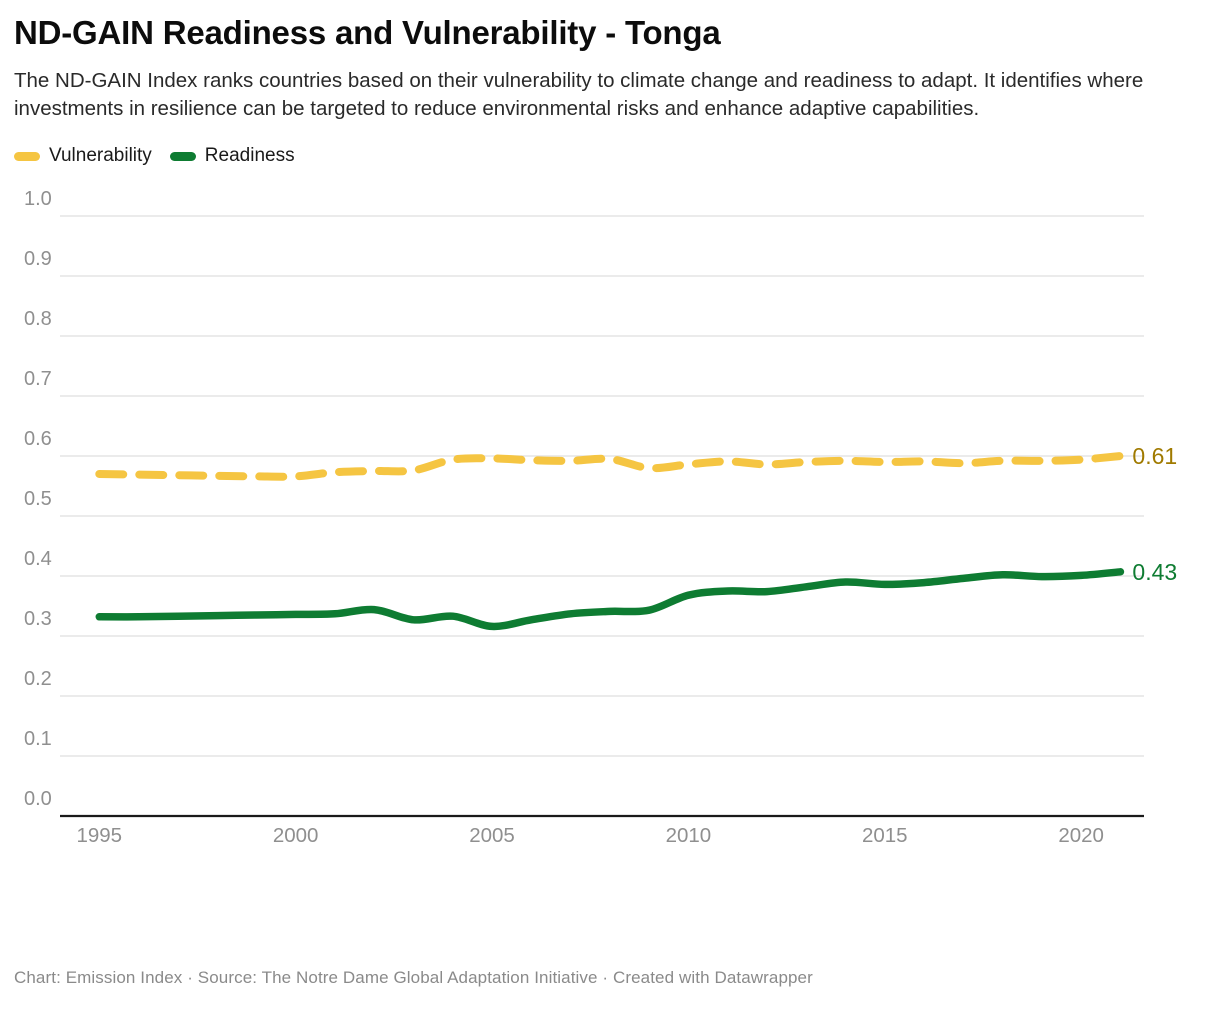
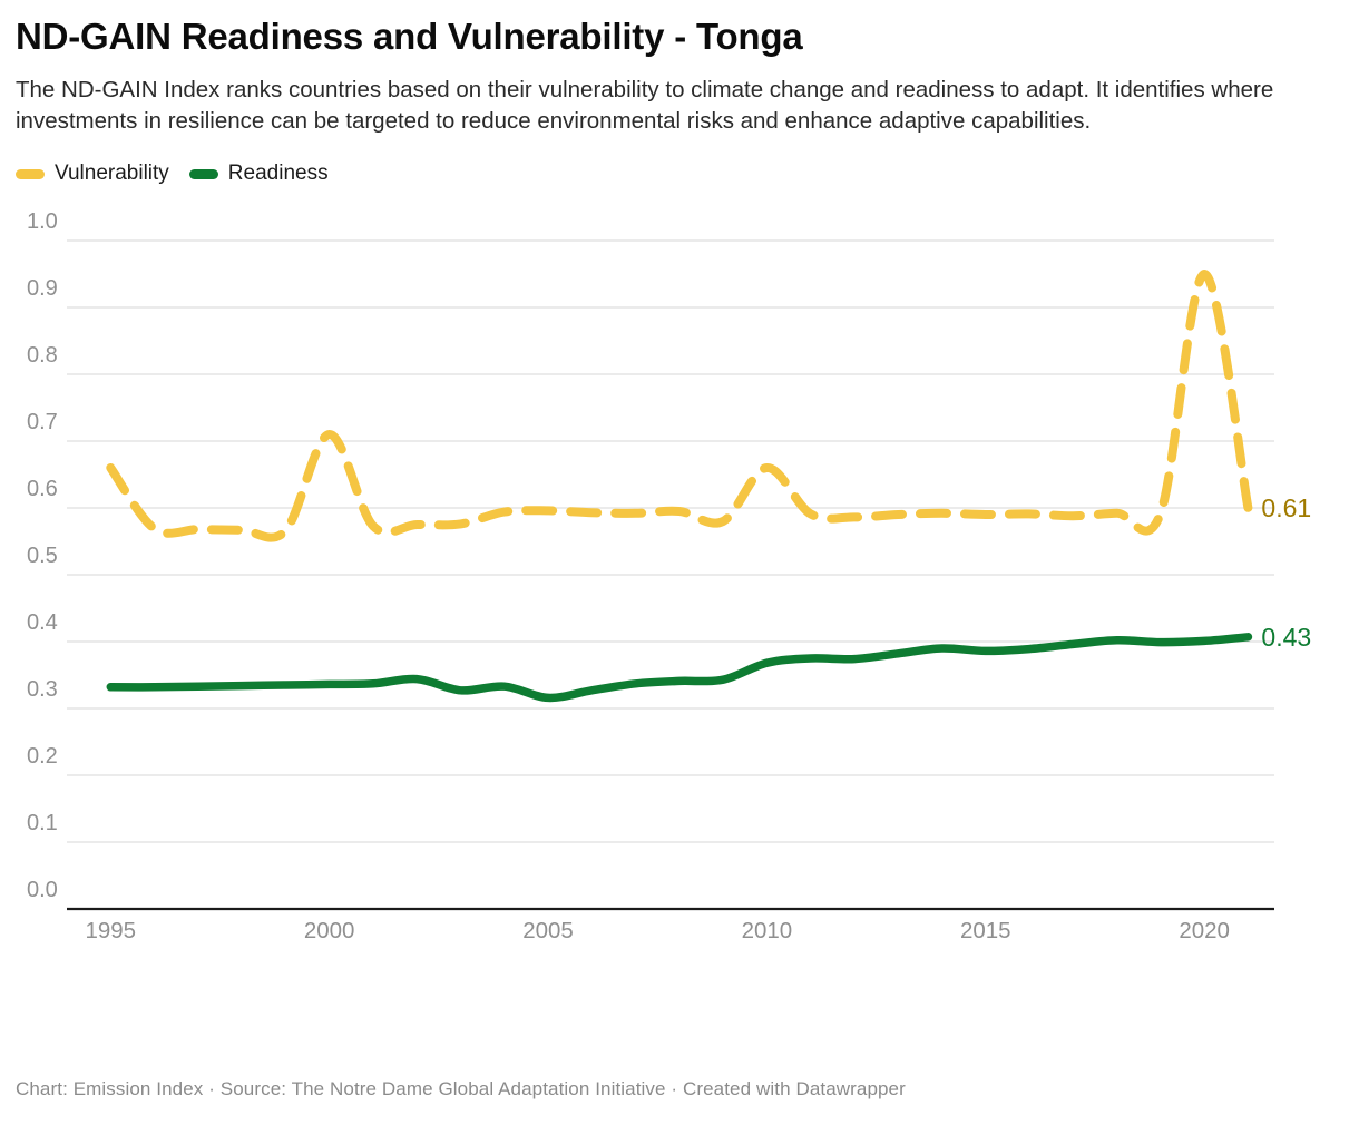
Vulnerability/1995: 0.57 -> 0.66
Vulnerability/2000: 0.57 -> 0.71
Vulnerability/2010: 0.59 -> 0.66
Vulnerability/2020: 0.59 -> 0.95
